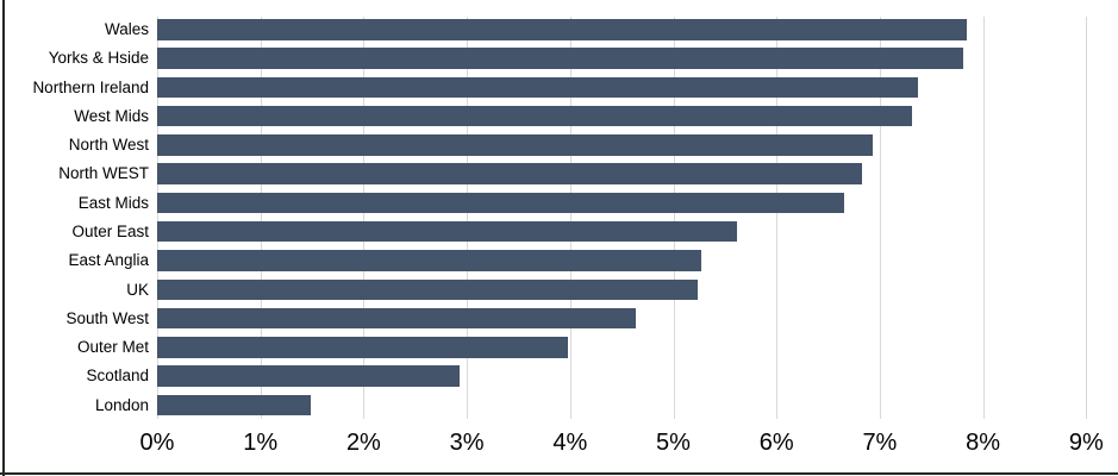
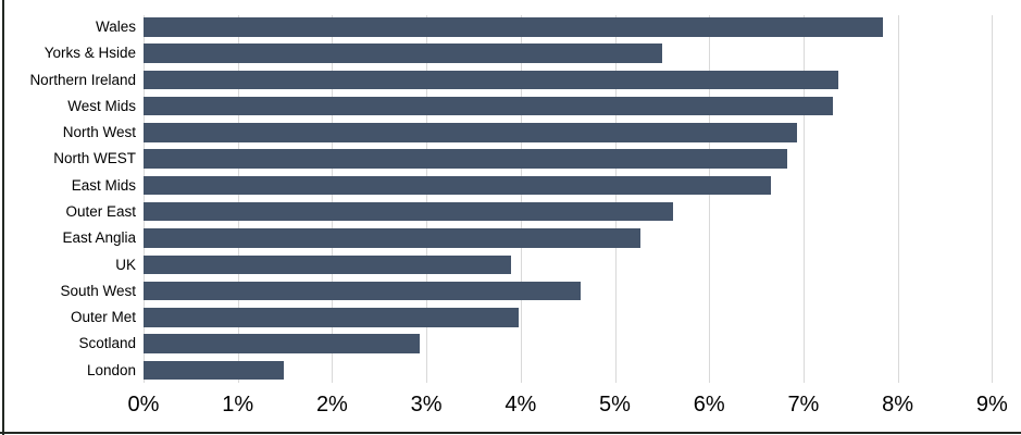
Yorks & Hside: 7.8% -> 5.5%
UK: 5.2% -> 3.9%
